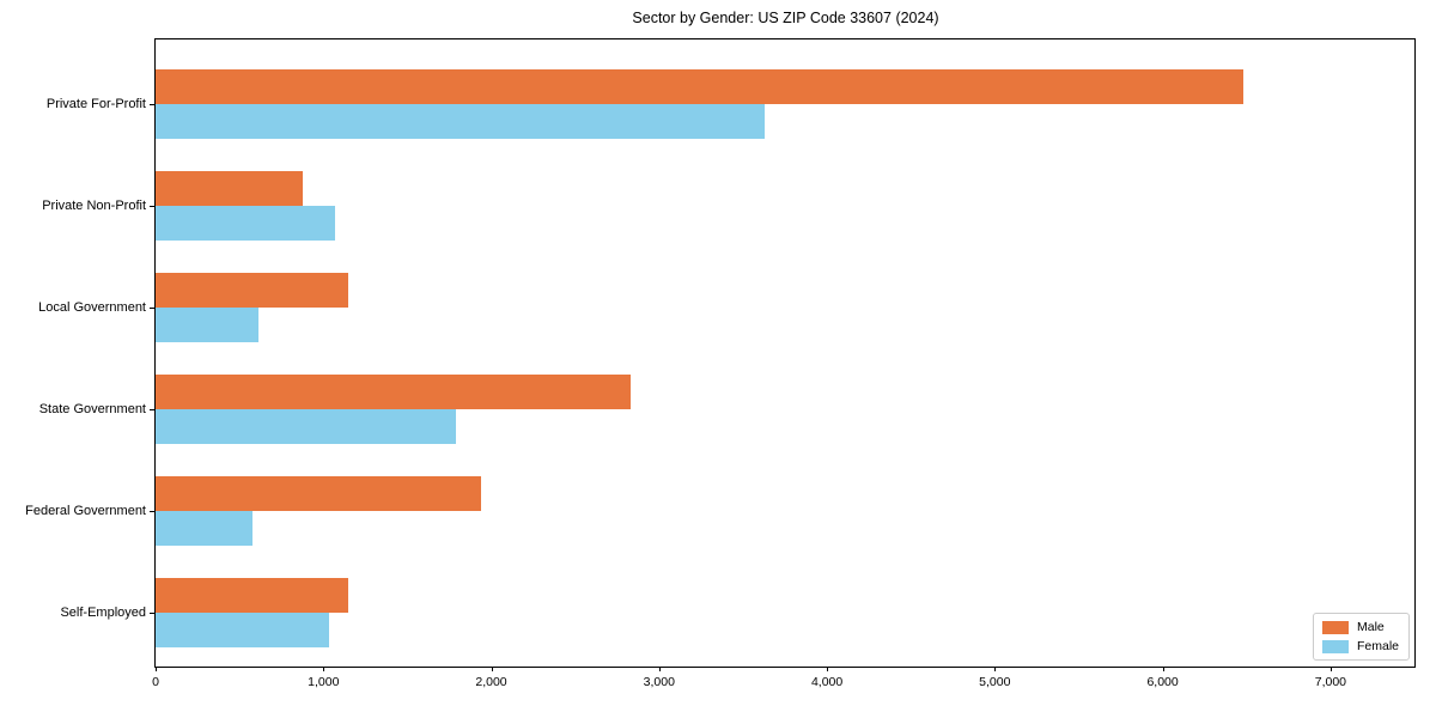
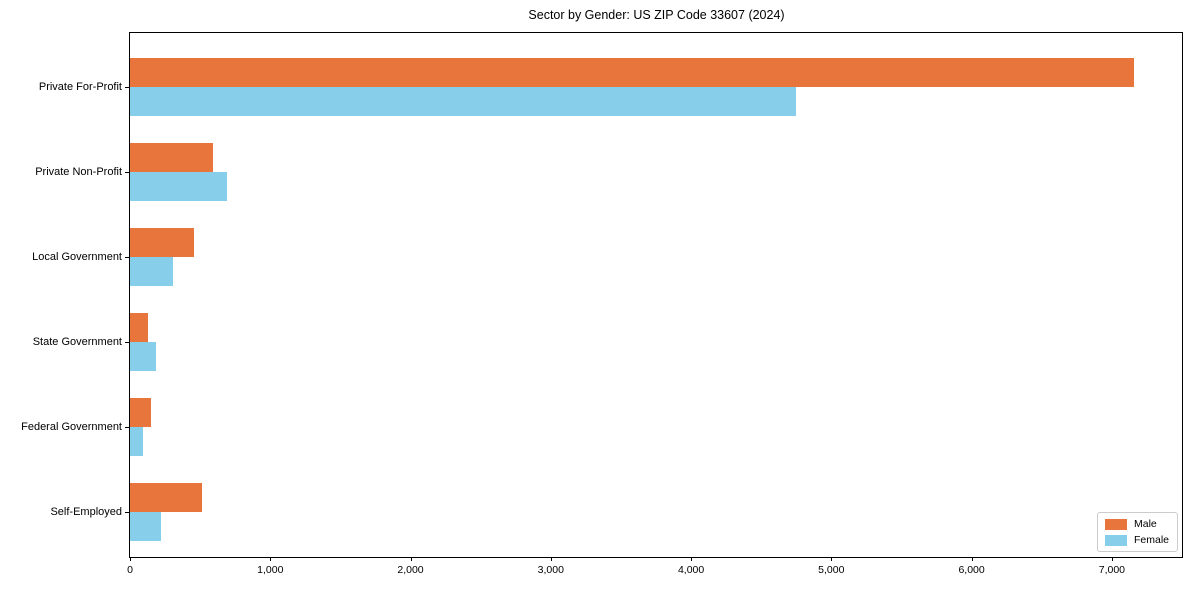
Male/Private For-Profit: 6480 -> 7160
Female/Private For-Profit: 3630 -> 4750
Male/Private Non-Profit: 880 -> 590
Female/Private Non-Profit: 1070 -> 690
Male/Local Government: 1150 -> 460
Female/Local Government: 610 -> 300
Male/State Government: 2830 -> 120
Female/State Government: 1790 -> 180
Male/Federal Government: 1940 -> 150
Female/Federal Government: 580 -> 90
Male/Self-Employed: 1150 -> 510
Female/Self-Employed: 1030 -> 220
